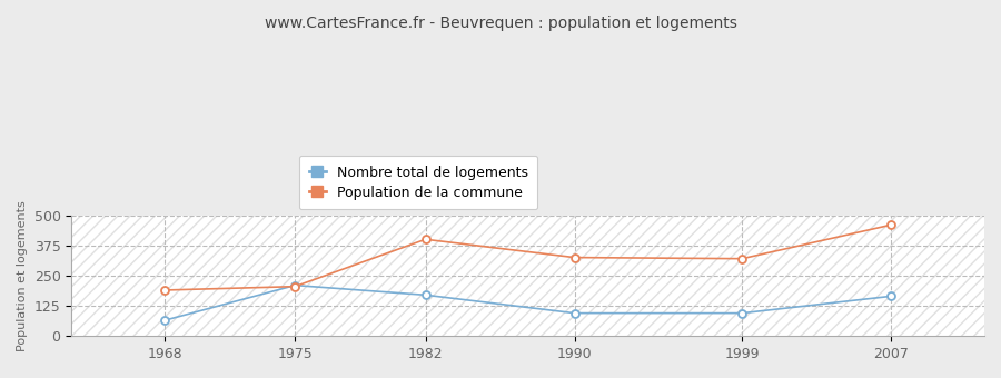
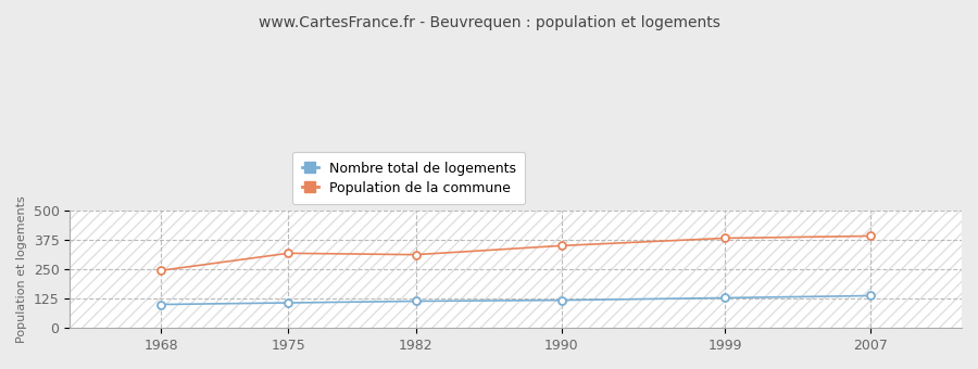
Nombre total de logements/1968: 65 -> 100
Population de la commune/1968: 190 -> 244
Nombre total de logements/1975: 210 -> 107
Population de la commune/1975: 205 -> 317
Nombre total de logements/1982: 170 -> 114
Population de la commune/1982: 400 -> 311
Nombre total de logements/1990: 95 -> 118
Population de la commune/1990: 325 -> 349
Nombre total de logements/1999: 95 -> 128
Population de la commune/1999: 320 -> 381
Nombre total de logements/2007: 165 -> 137
Population de la commune/2007: 460 -> 390
